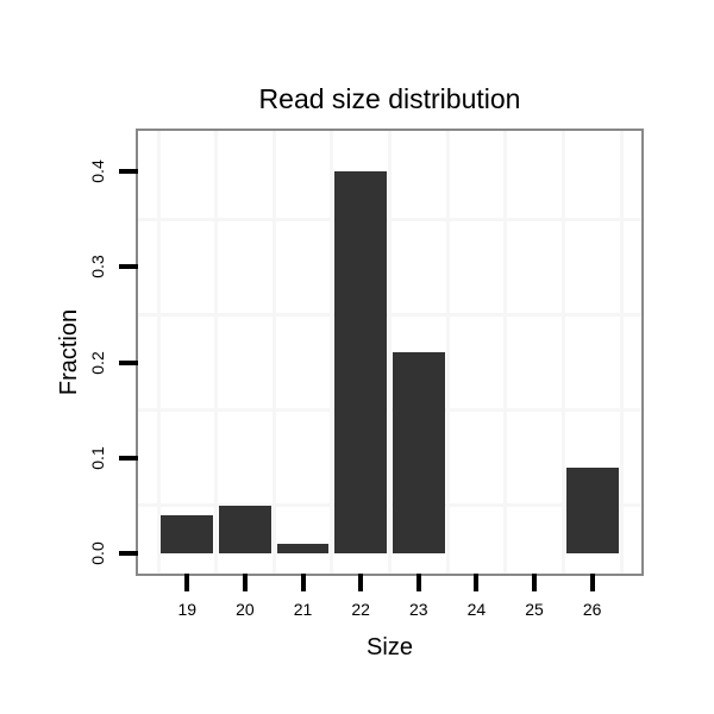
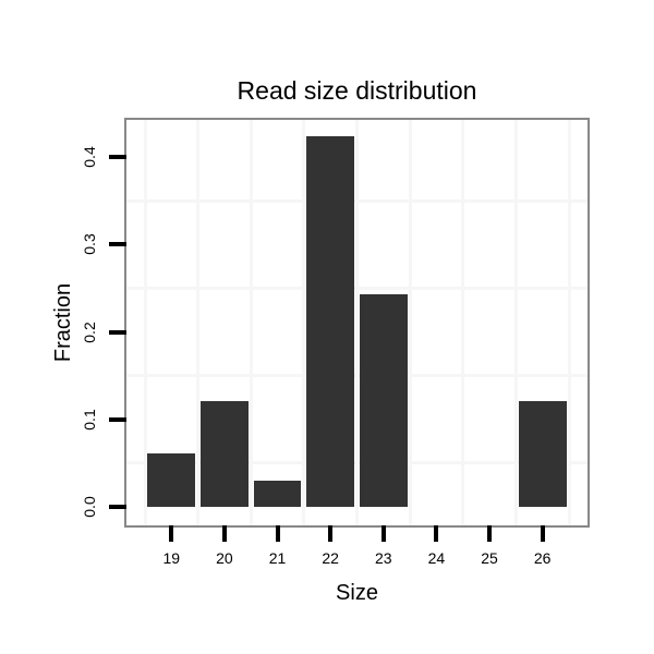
19: 0.04 -> 0.06
20: 0.05 -> 0.12
21: 0.01 -> 0.03
22: 0.40 -> 0.42
23: 0.21 -> 0.24
26: 0.09 -> 0.12
